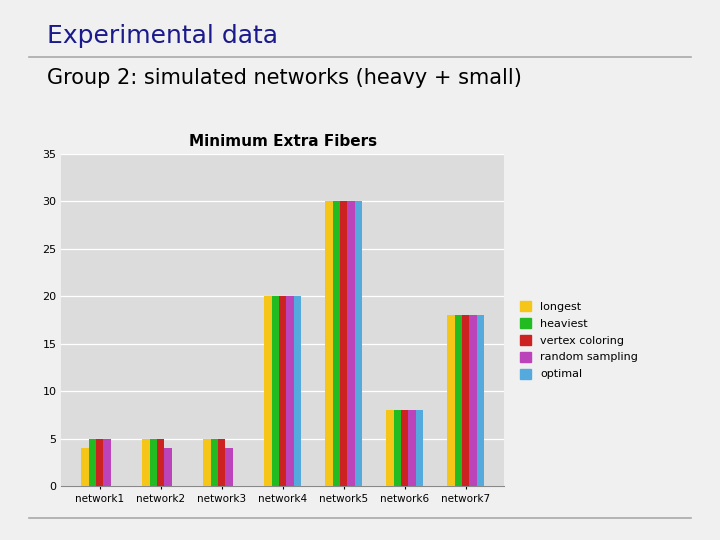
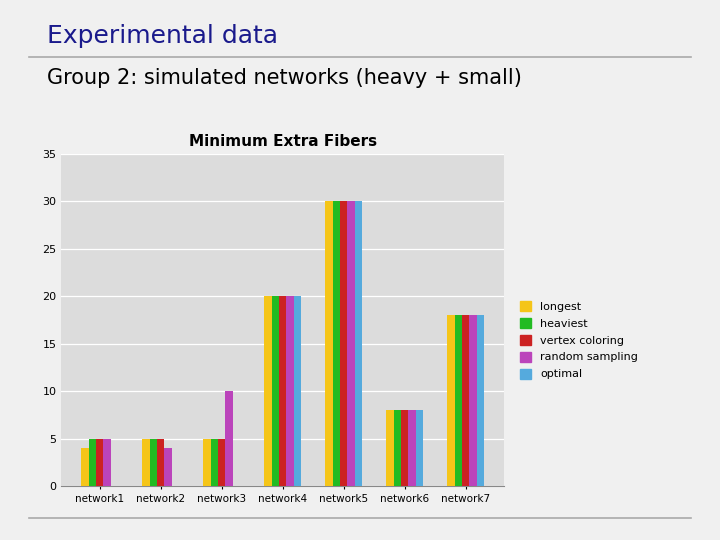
random sampling/network3: 4 -> 10
